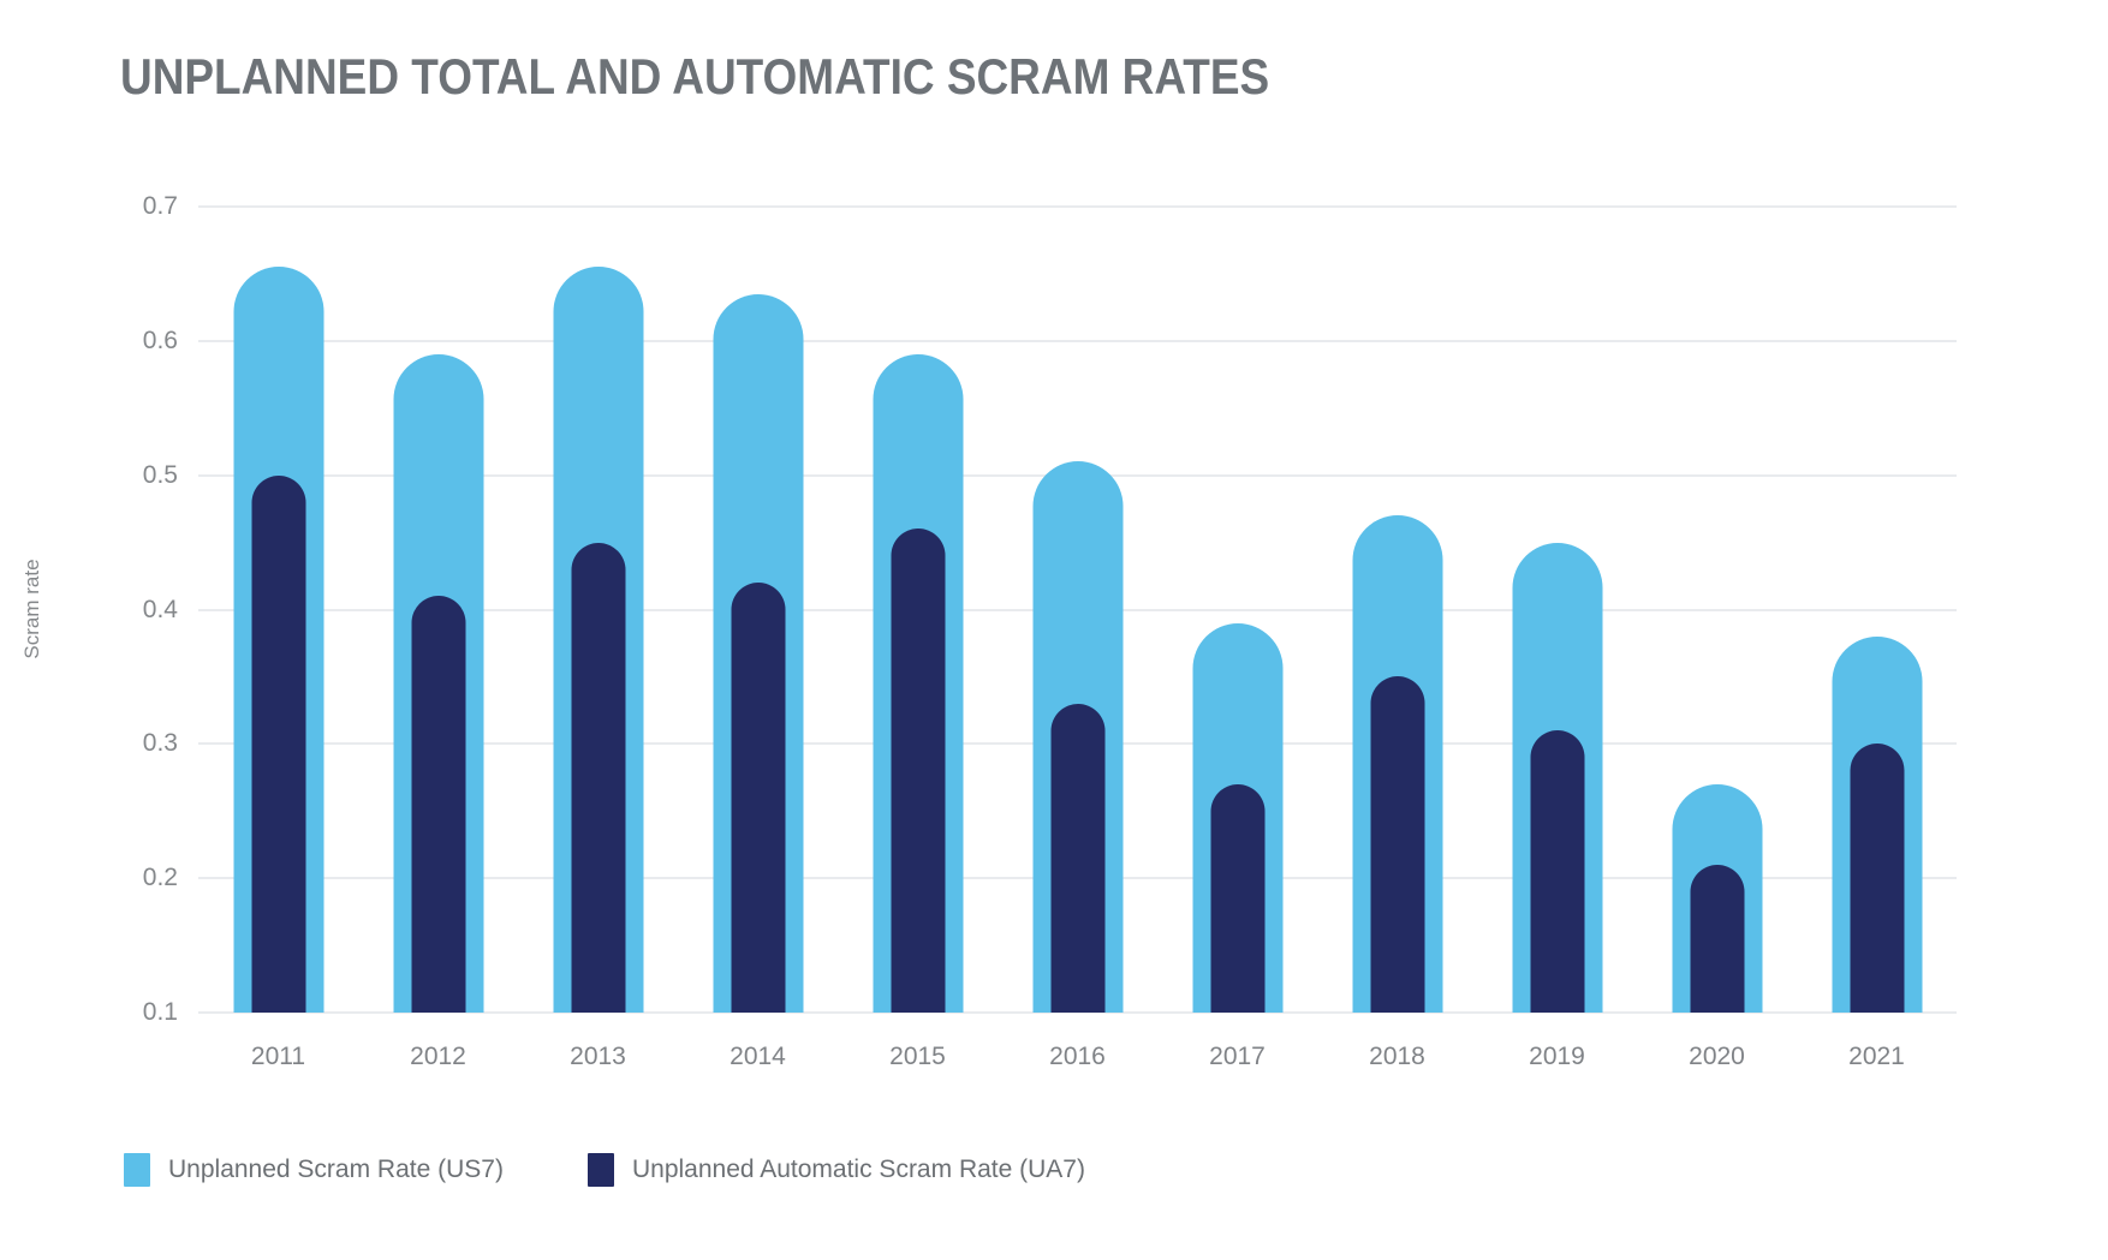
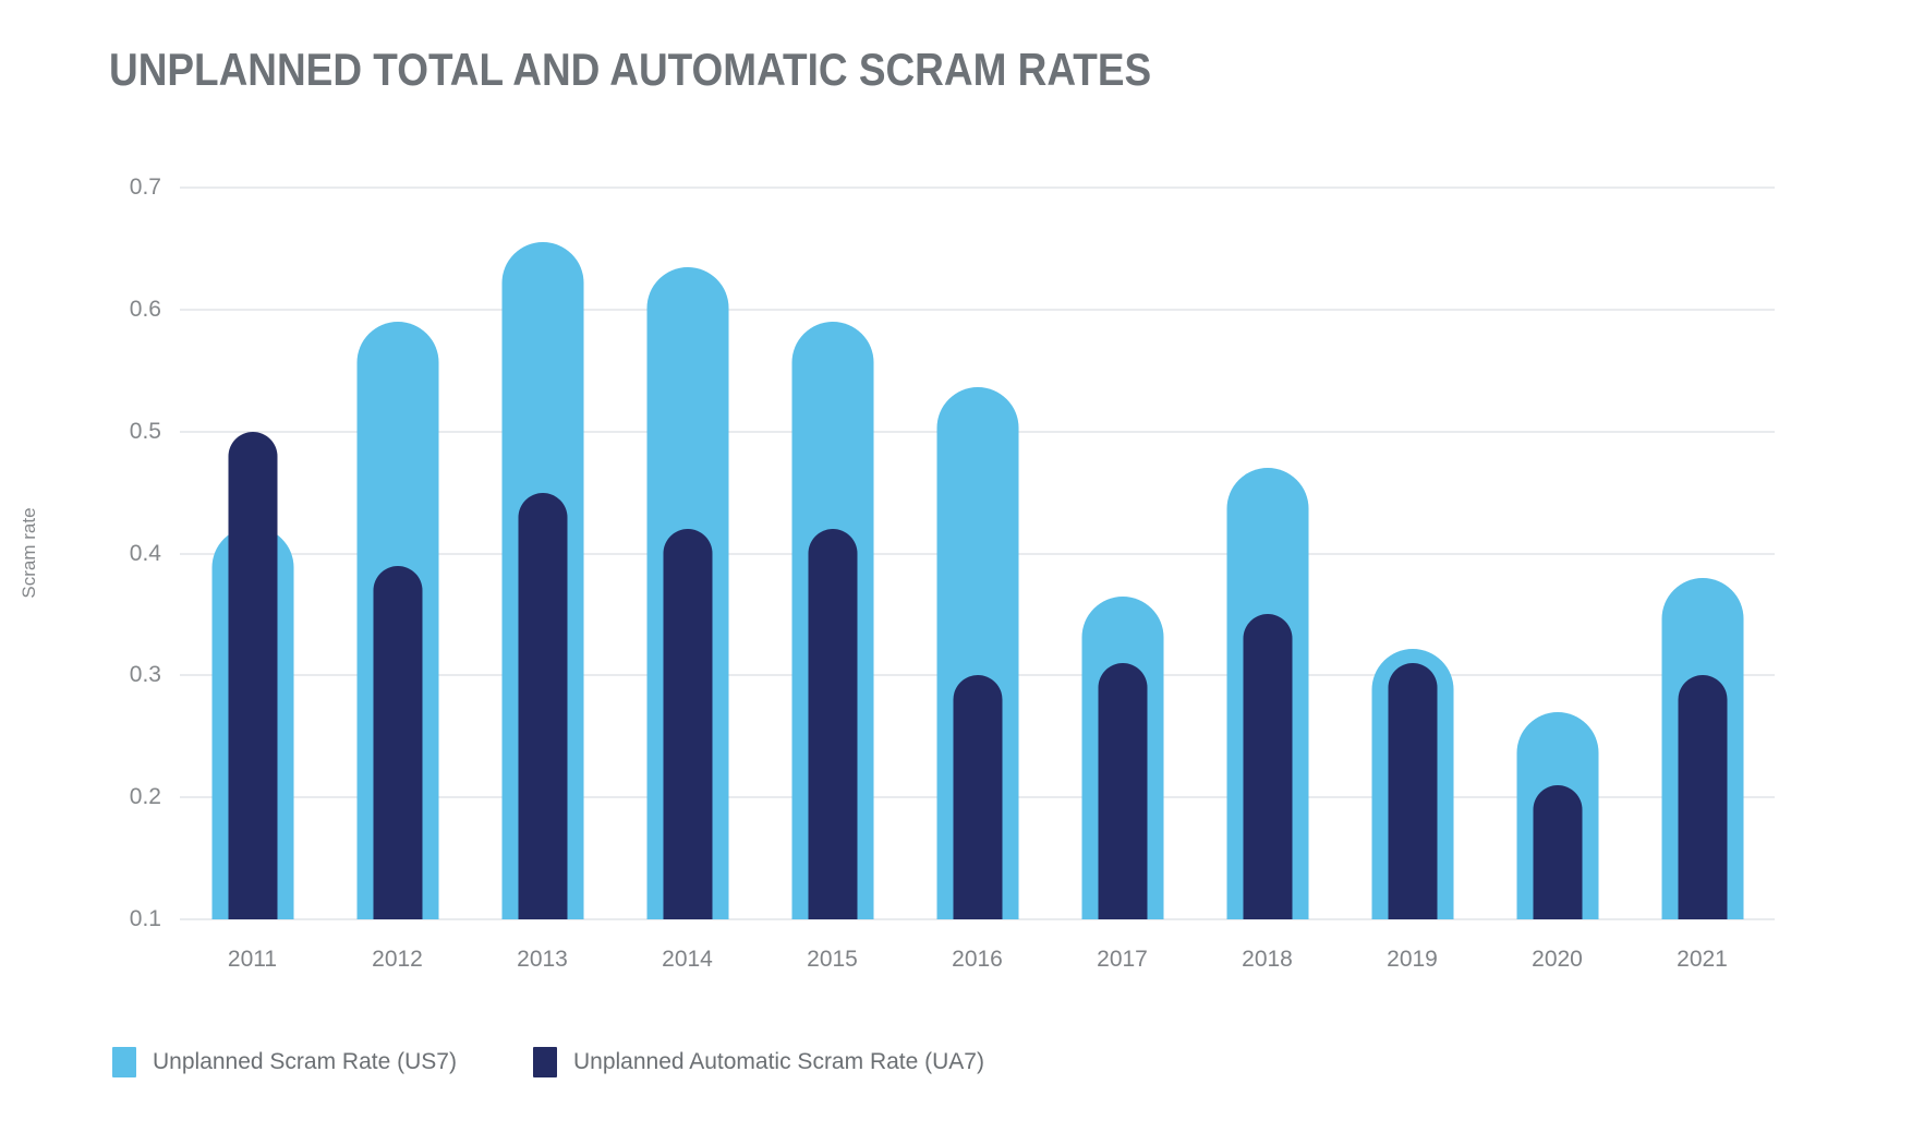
Unplanned Scram Rate (US7)/2011: 0.655 -> 0.422
Unplanned Automatic Scram Rate (UA7)/2012: 0.41 -> 0.39
Unplanned Automatic Scram Rate (UA7)/2015: 0.46 -> 0.42
Unplanned Scram Rate (US7)/2016: 0.510 -> 0.536
Unplanned Automatic Scram Rate (UA7)/2016: 0.33 -> 0.30
Unplanned Scram Rate (US7)/2017: 0.390 -> 0.365
Unplanned Automatic Scram Rate (UA7)/2017: 0.27 -> 0.31
Unplanned Scram Rate (US7)/2019: 0.450 -> 0.322
